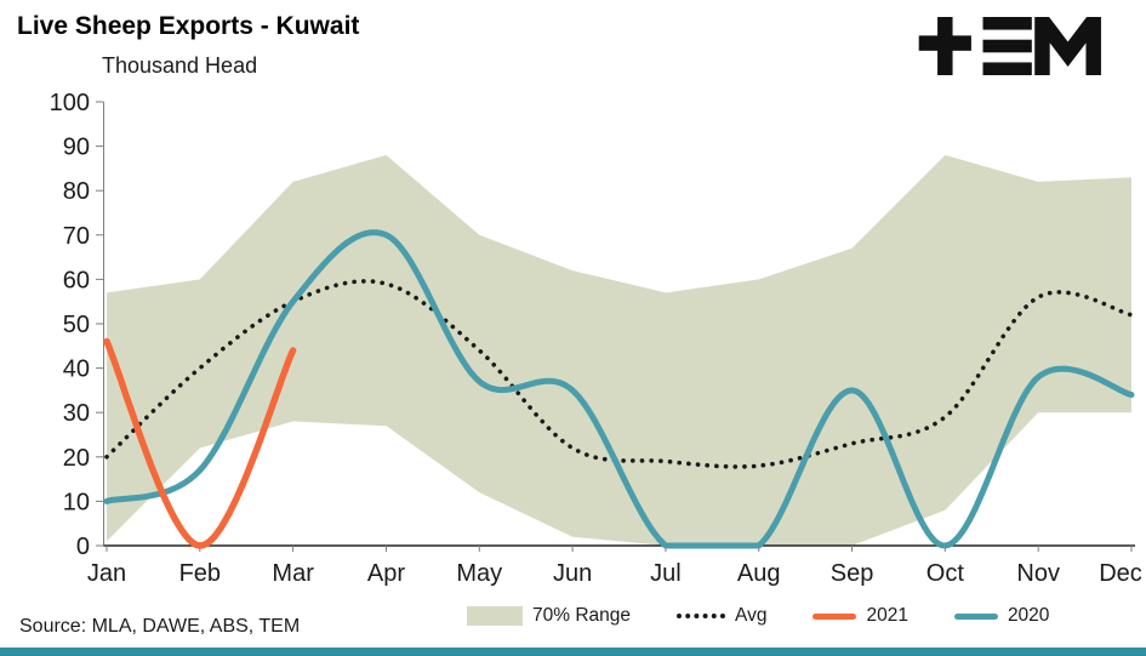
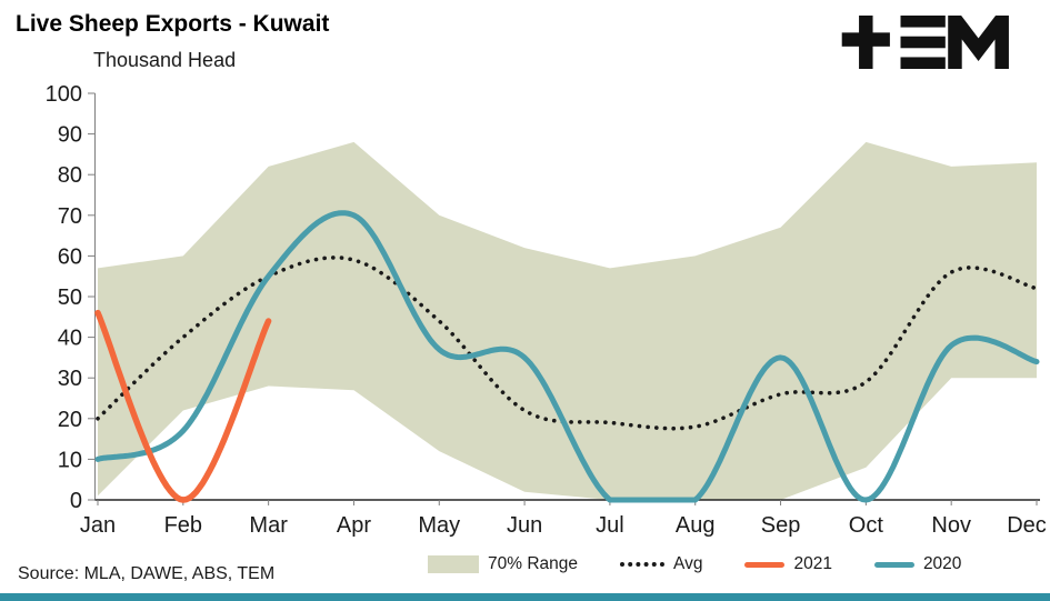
Avg/Sep: 23 -> 26
